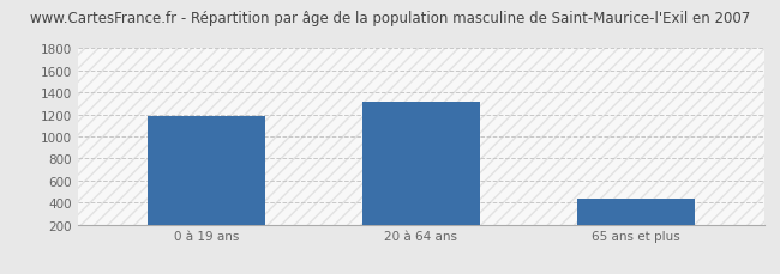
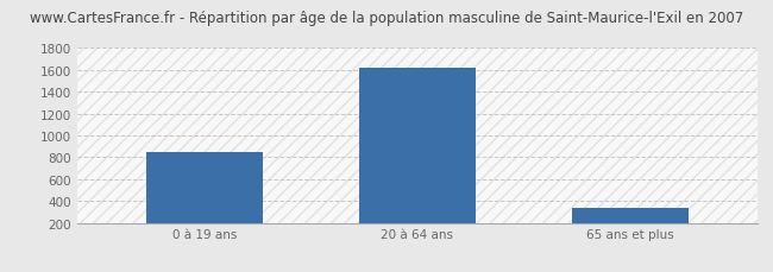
0 à 19 ans: 1180 -> 850
20 à 64 ans: 1320 -> 1620
65 ans et plus: 440 -> 340
